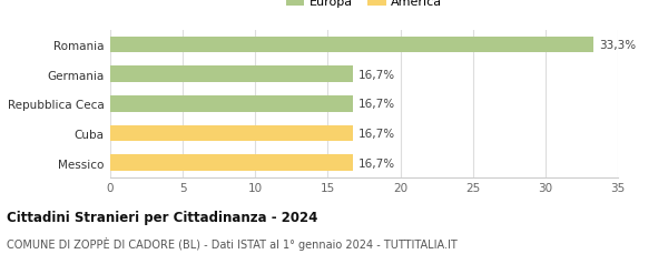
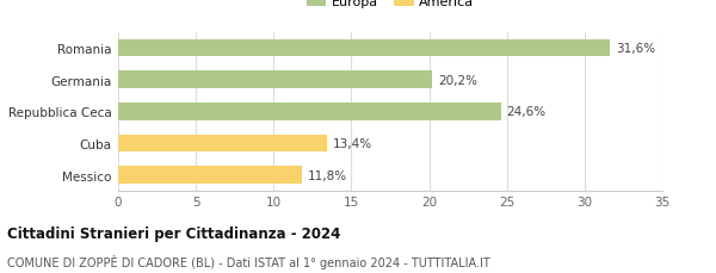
Romania: 33,3% -> 31,6%
Germania: 16,7% -> 20,2%
Repubblica Ceca: 16,7% -> 24,6%
Cuba: 16,7% -> 13,4%
Messico: 16,7% -> 11,8%
